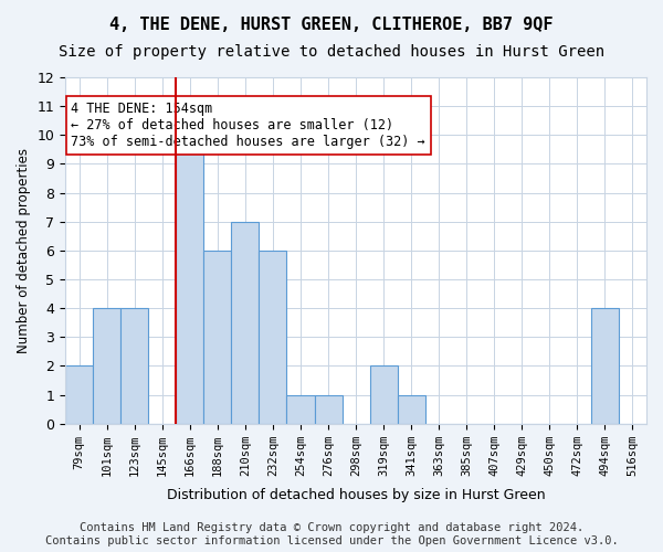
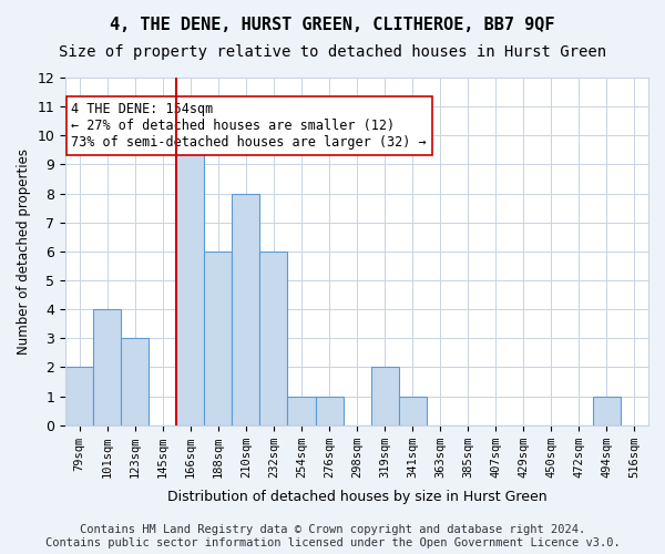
123sqm: 4 -> 3
210sqm: 7 -> 8
494sqm: 4 -> 1
